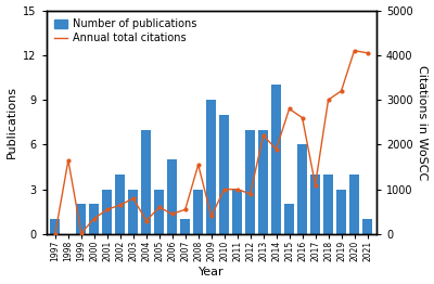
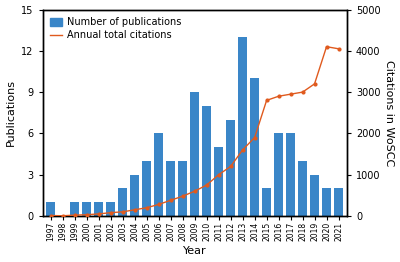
Annual total citations/1998: 1650 -> 0
Number of publications/1999: 2 -> 1
Number of publications/2000: 2 -> 1
Annual total citations/2000: 350 -> 30
Number of publications/2001: 3 -> 1
Annual total citations/2001: 550 -> 50
Number of publications/2002: 4 -> 1
Annual total citations/2002: 650 -> 80
Number of publications/2003: 3 -> 2
Annual total citations/2003: 800 -> 100
Number of publications/2004: 7 -> 3
Annual total citations/2004: 300 -> 150
Number of publications/2005: 3 -> 4
Annual total citations/2005: 600 -> 200
Number of publications/2006: 5 -> 6
Annual total citations/2006: 450 -> 280
Number of publications/2007: 1 -> 4
Annual total citations/2007: 550 -> 380
Number of publications/2008: 3 -> 4
Annual total citations/2008: 1550 -> 480
Annual total citations/2009: 400 -> 600
Annual total citations/2010: 1000 -> 750
Number of publications/2011: 3 -> 5
Annual total citations/2012: 900 -> 1200
Number of publications/2013: 7 -> 13
Annual total citations/2013: 2200 -> 1600
Annual total citations/2016: 2600 -> 2900
Number of publications/2017: 4 -> 6
Annual total citations/2017: 1100 -> 2950
Number of publications/2020: 4 -> 2
Number of publications/2021: 1 -> 2
